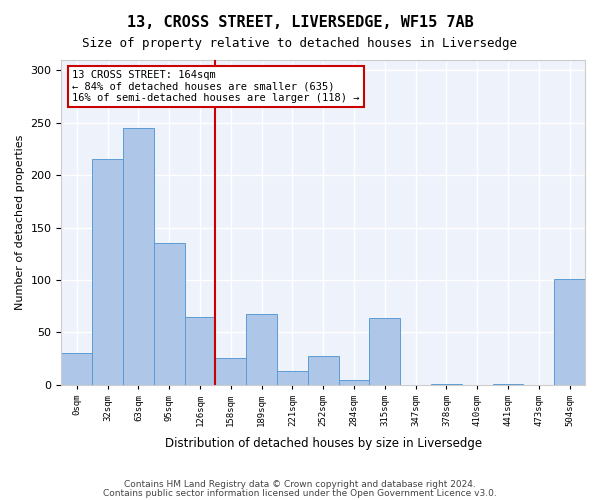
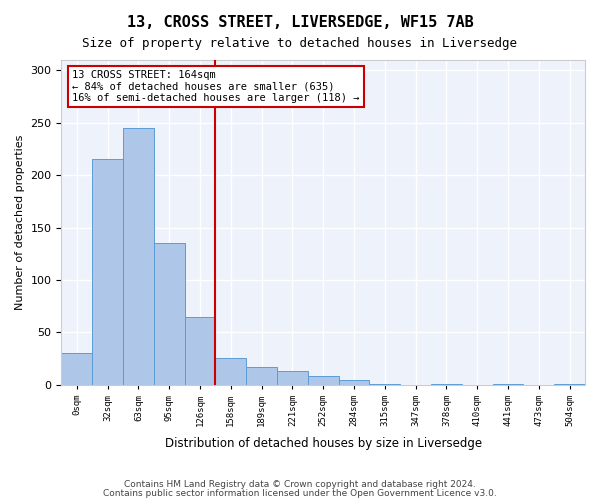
189sqm: 67 -> 17
252sqm: 27 -> 8
315sqm: 64 -> 1
504sqm: 101 -> 1
